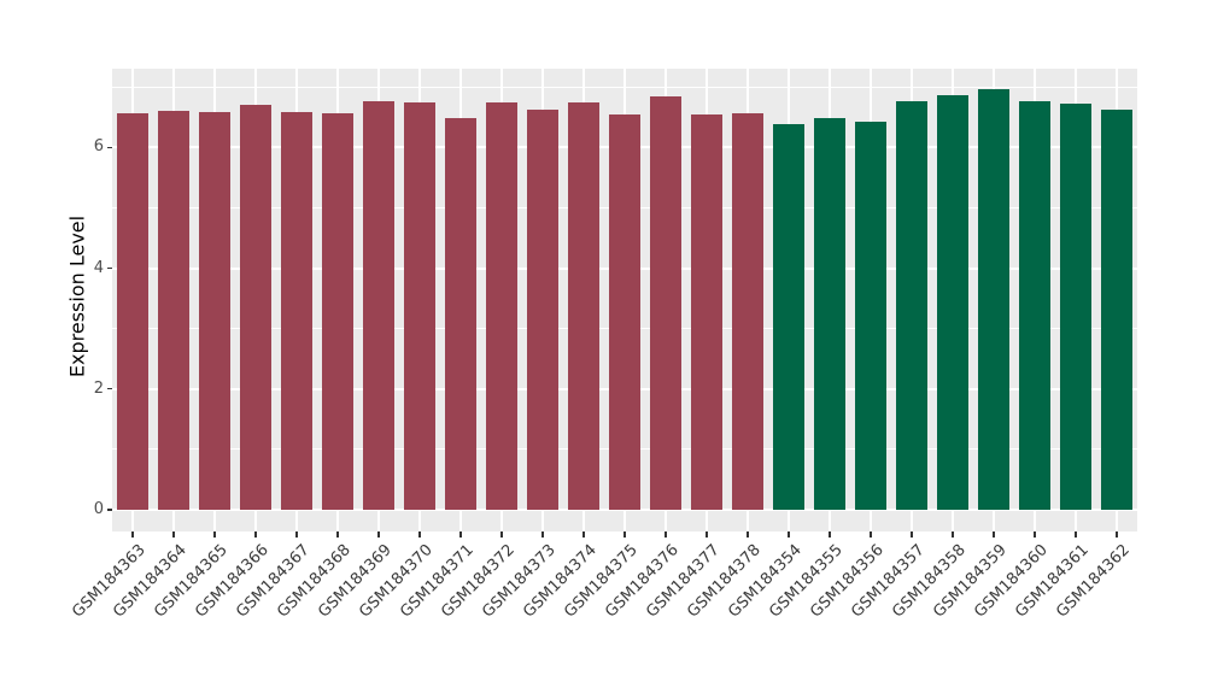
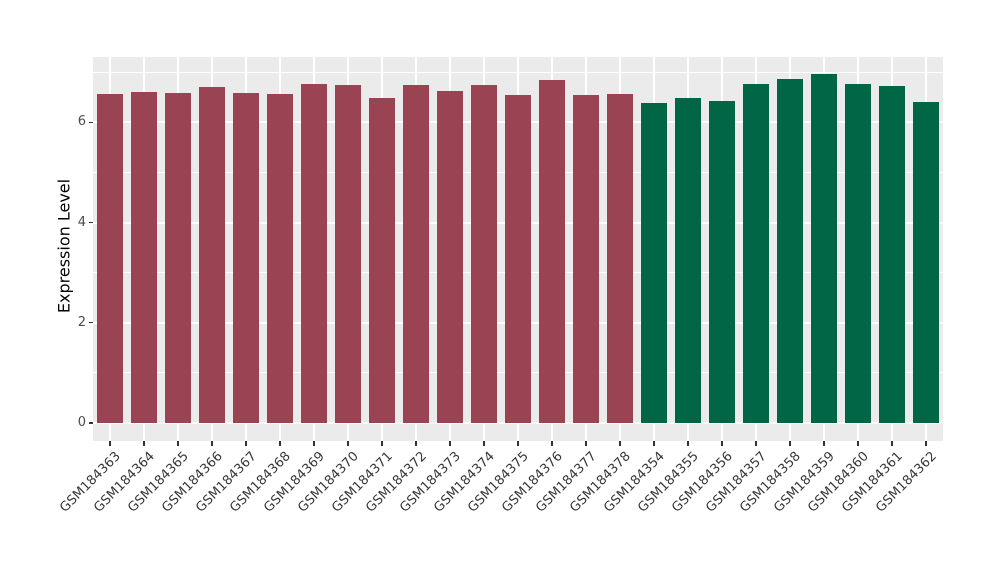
GSM184362: 6.6 -> 6.4
